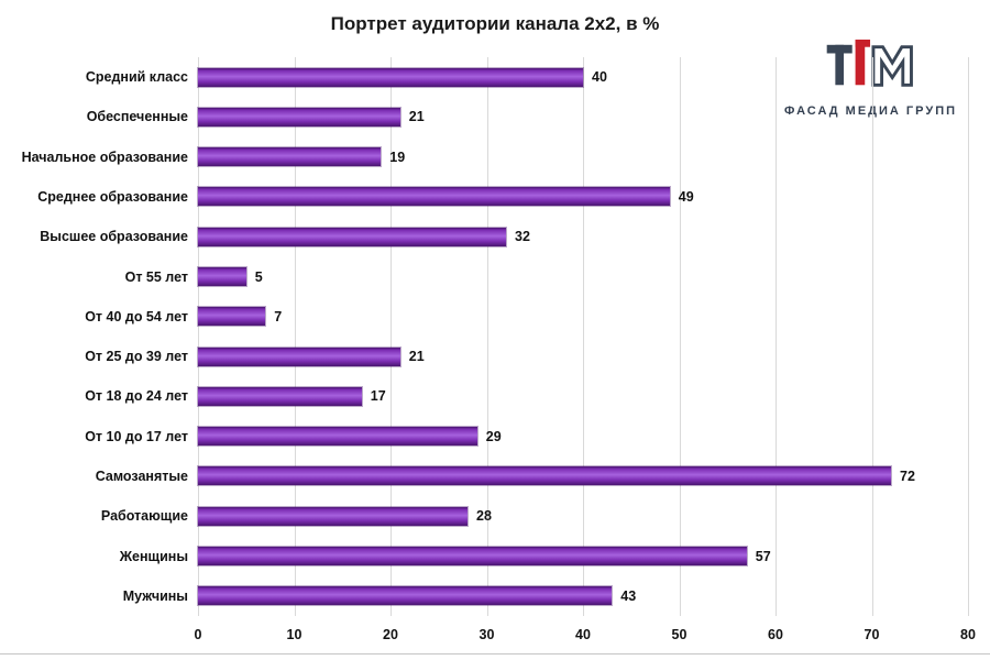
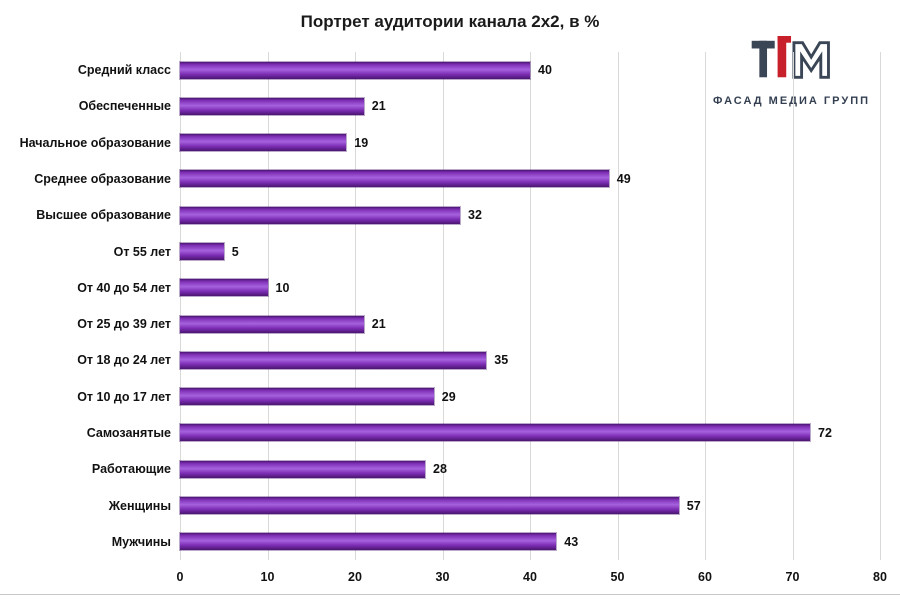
От 40 до 54 лет: 7 -> 10
От 18 до 24 лет: 17 -> 35
